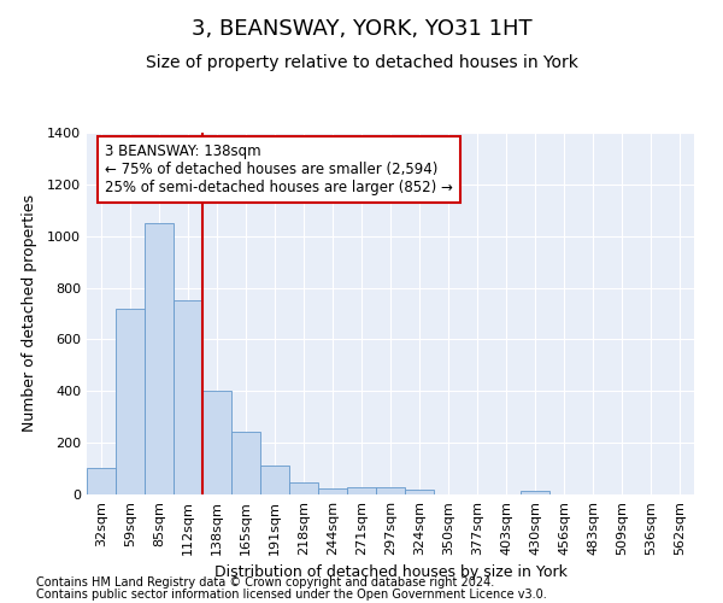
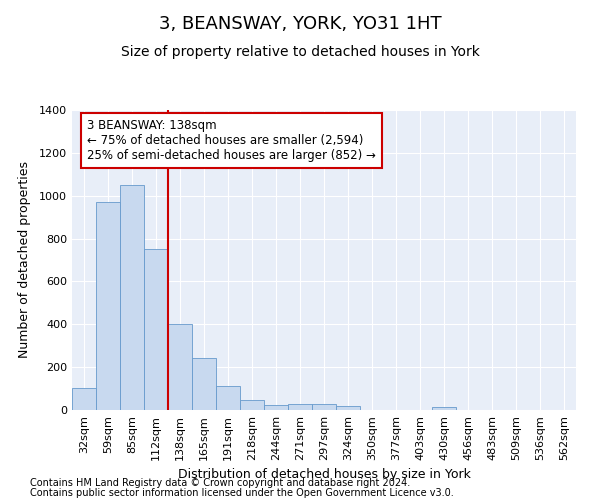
59sqm: 720 -> 970
